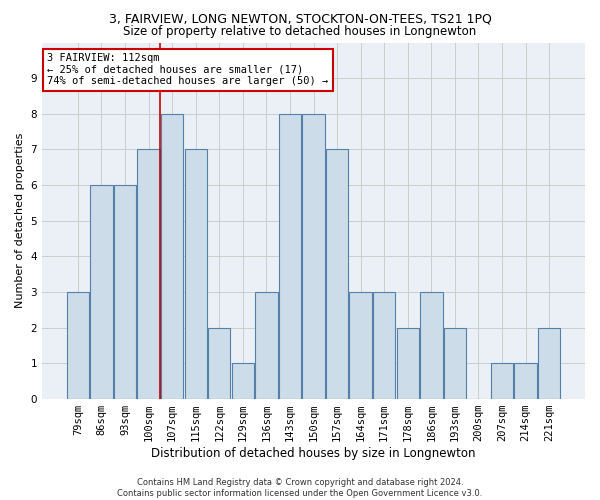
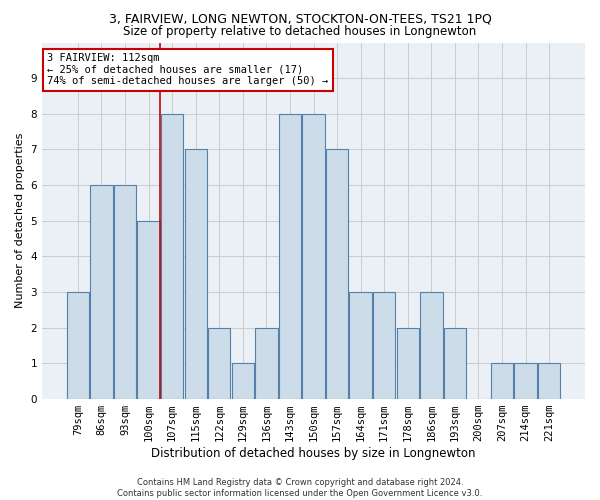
100sqm: 7 -> 5
136sqm: 3 -> 2
221sqm: 2 -> 1
